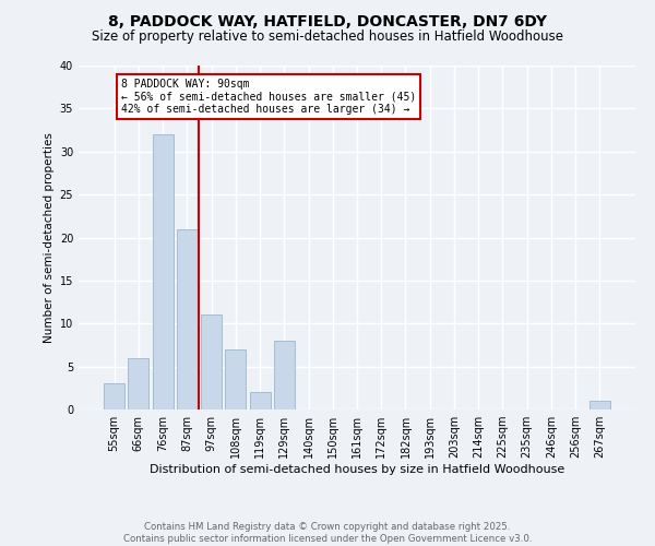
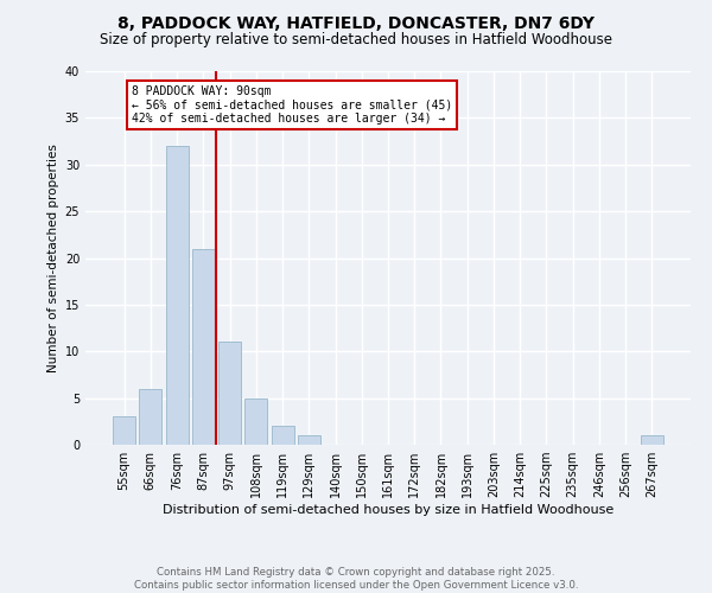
108sqm: 7 -> 5
129sqm: 8 -> 1
